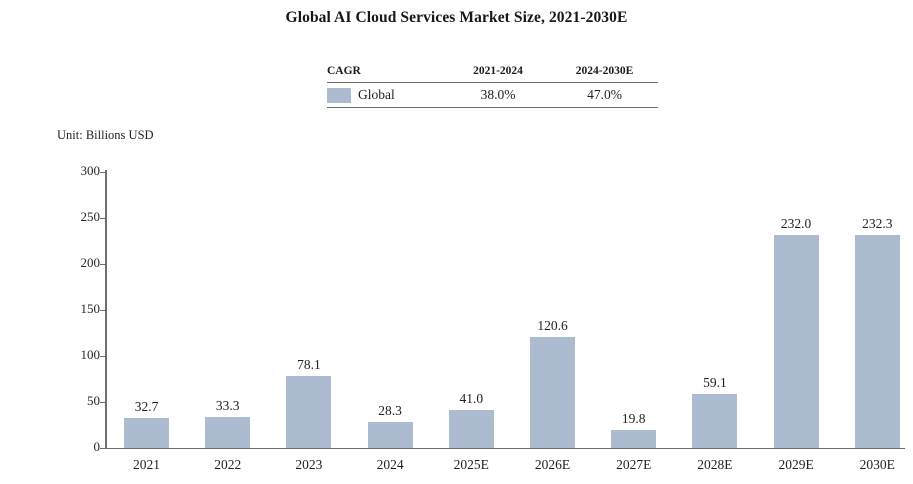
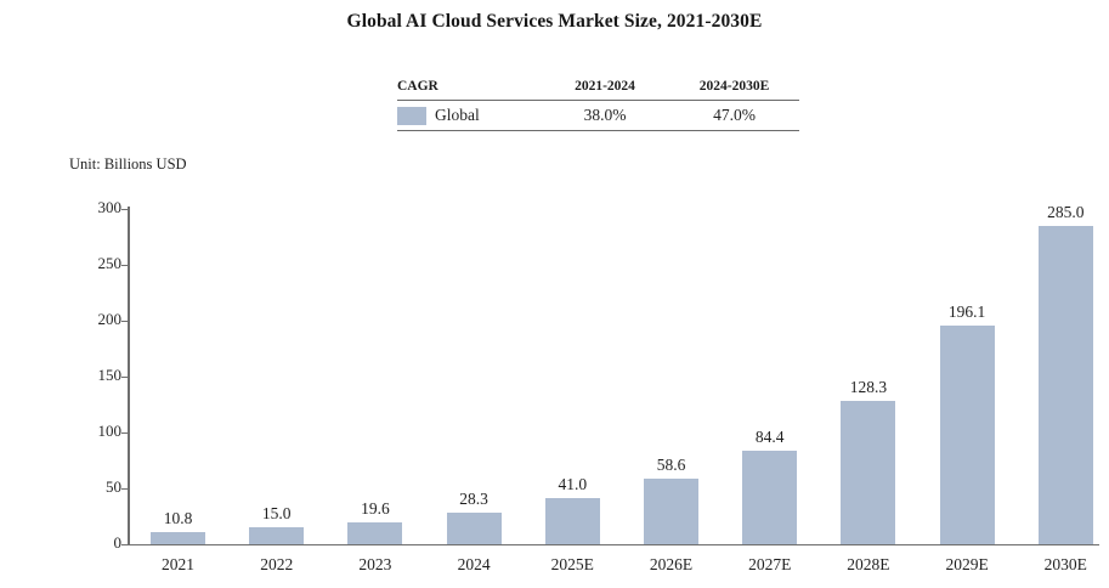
2021: 32.7 -> 10.8
2022: 33.3 -> 15.0
2023: 78.1 -> 19.6
2026E: 120.6 -> 58.6
2027E: 19.8 -> 84.4
2028E: 59.1 -> 128.3
2029E: 232.0 -> 196.1
2030E: 232.3 -> 285.0
